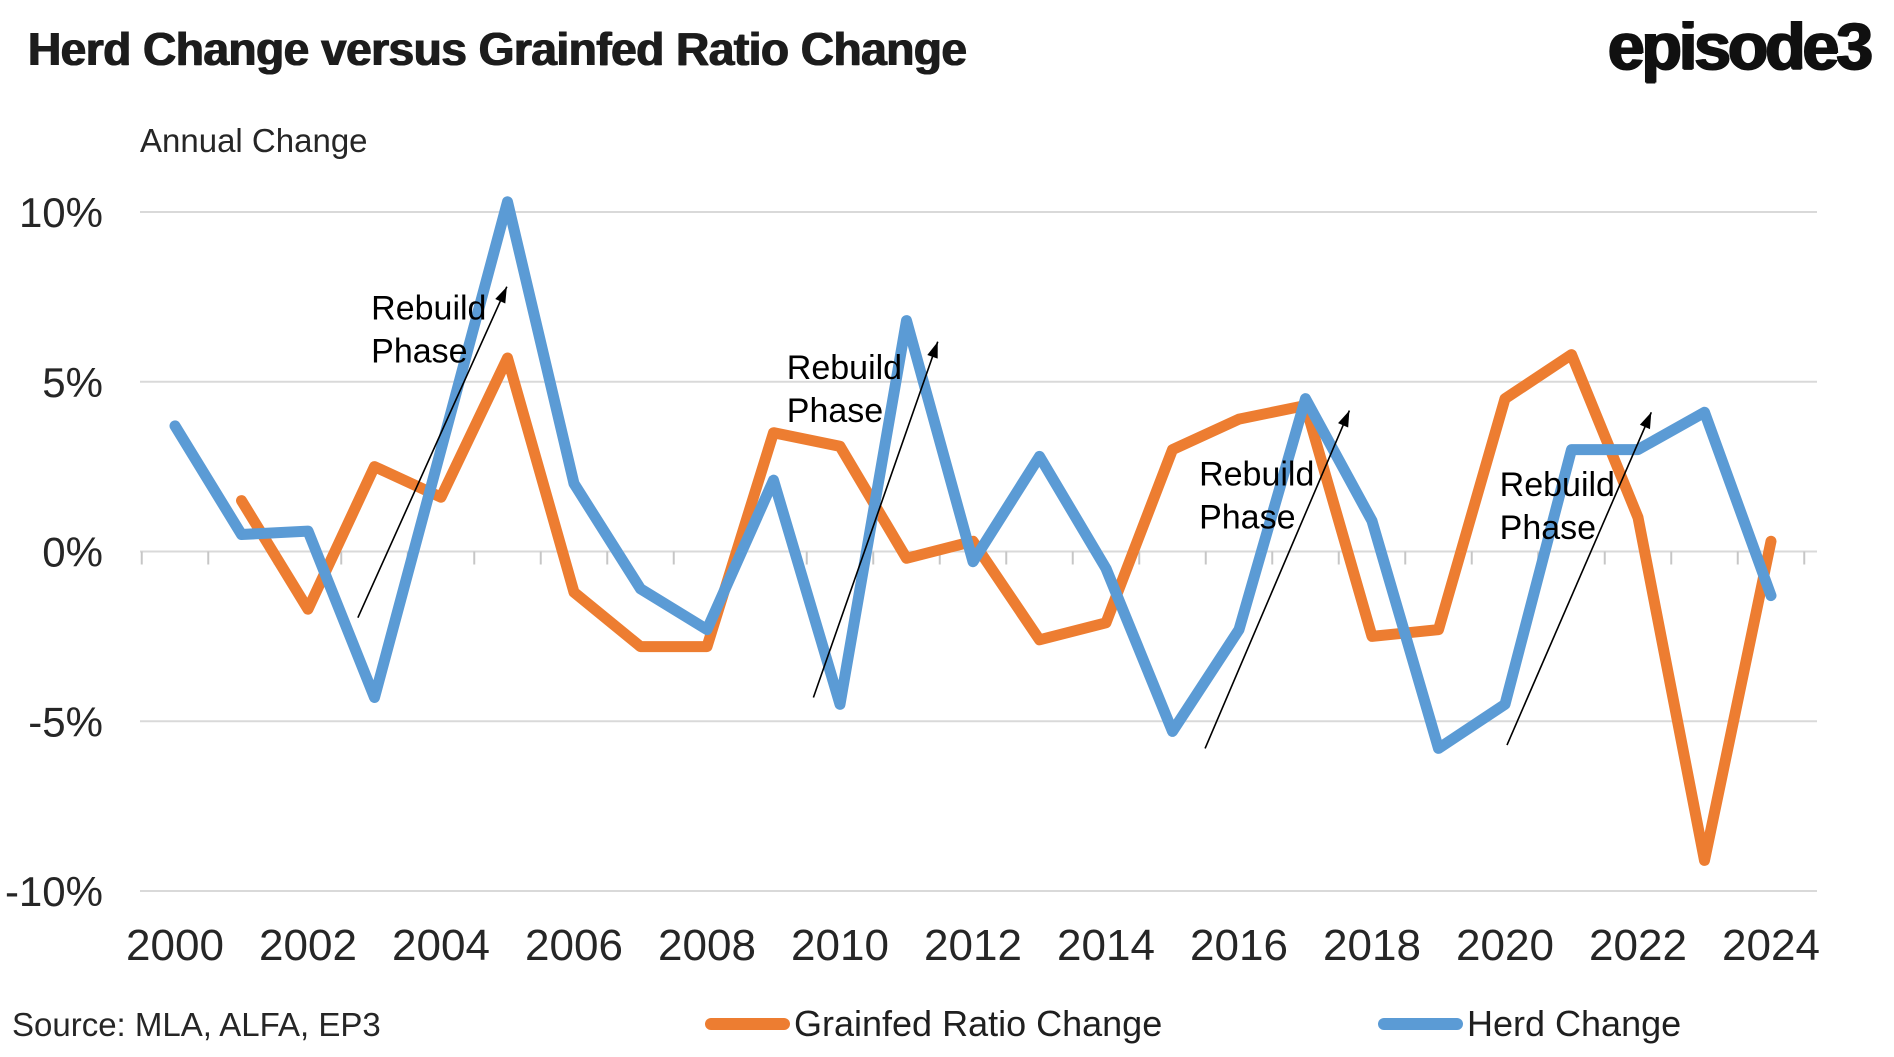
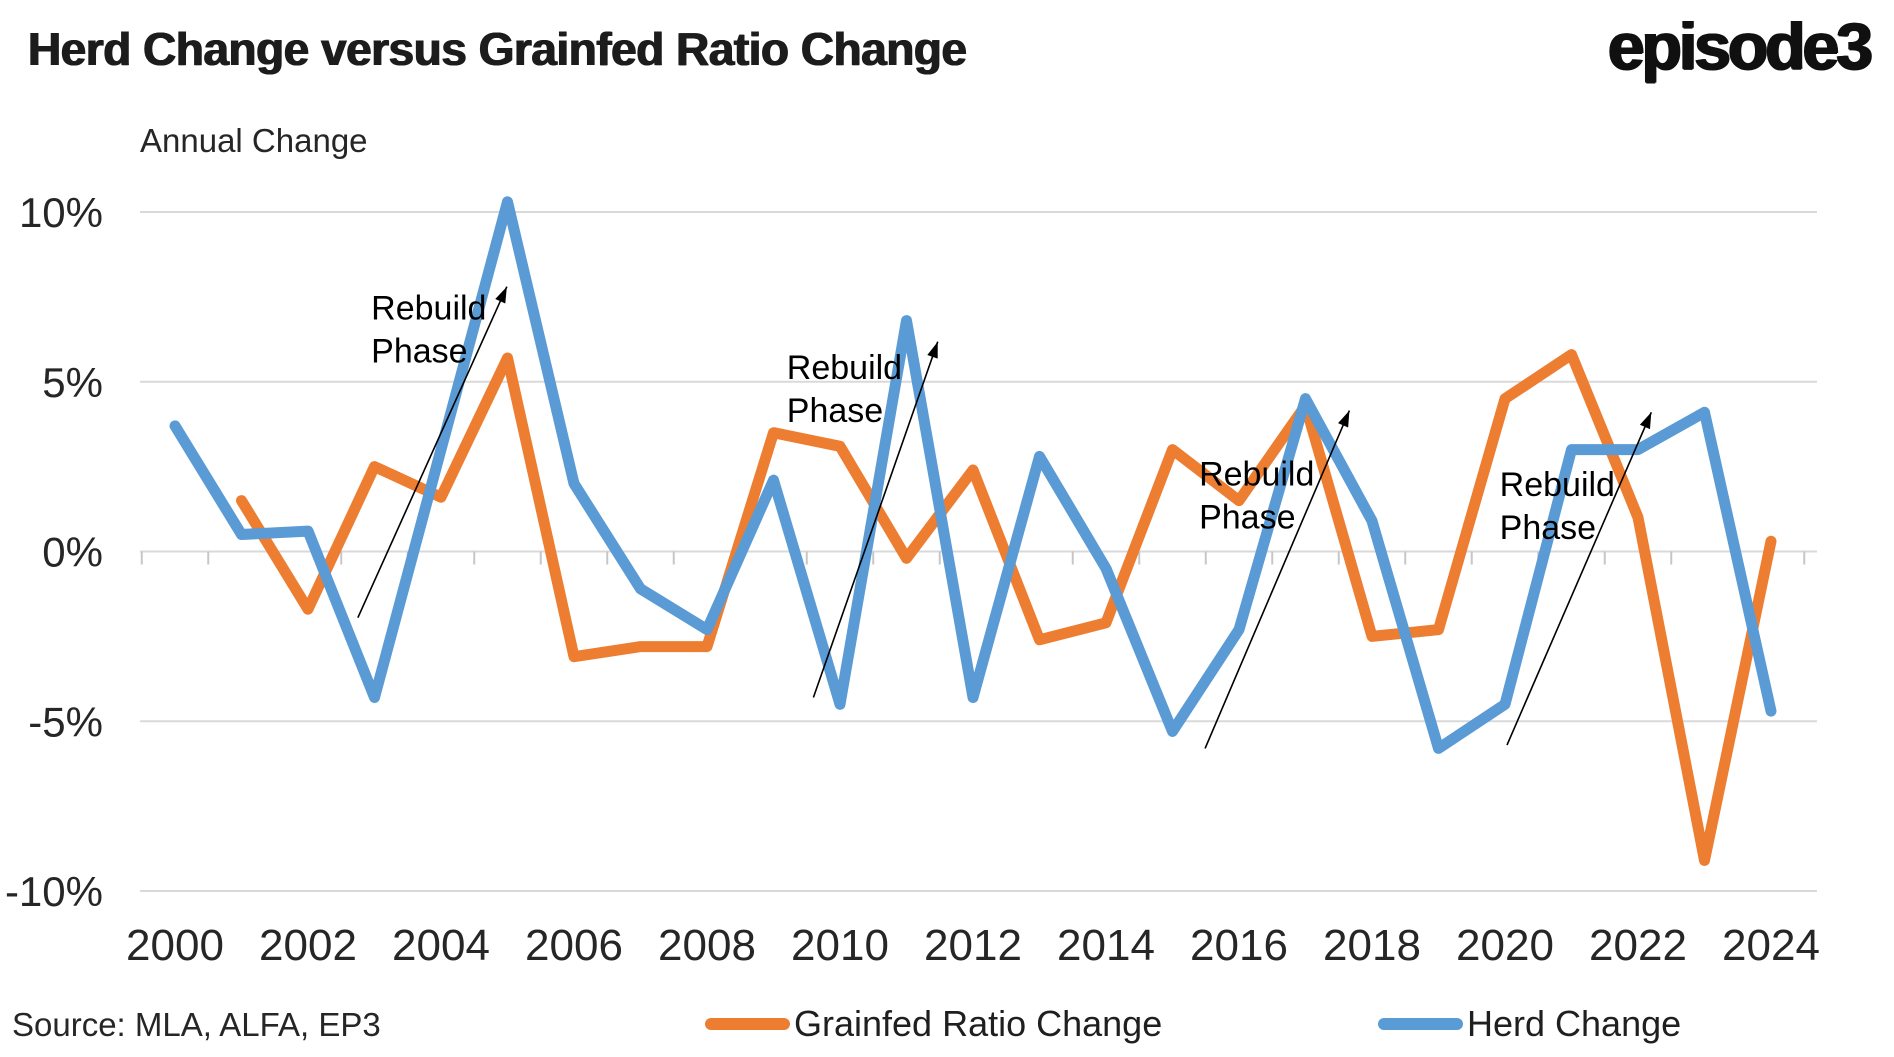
Grainfed Ratio Change/2006: -1.2% -> -3.1%
Grainfed Ratio Change/2012: 0.3% -> 2.4%
Herd Change/2012: -0.3% -> -4.3%
Grainfed Ratio Change/2016: 3.9% -> 1.5%
Herd Change/2024: -1.3% -> -4.7%
